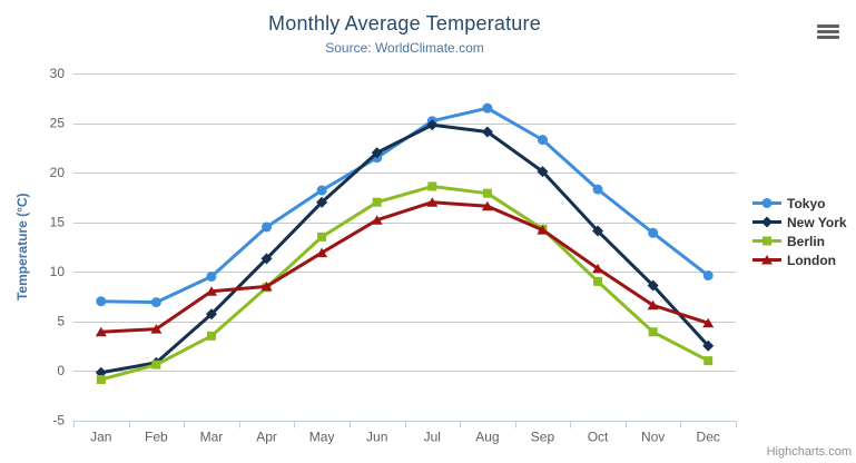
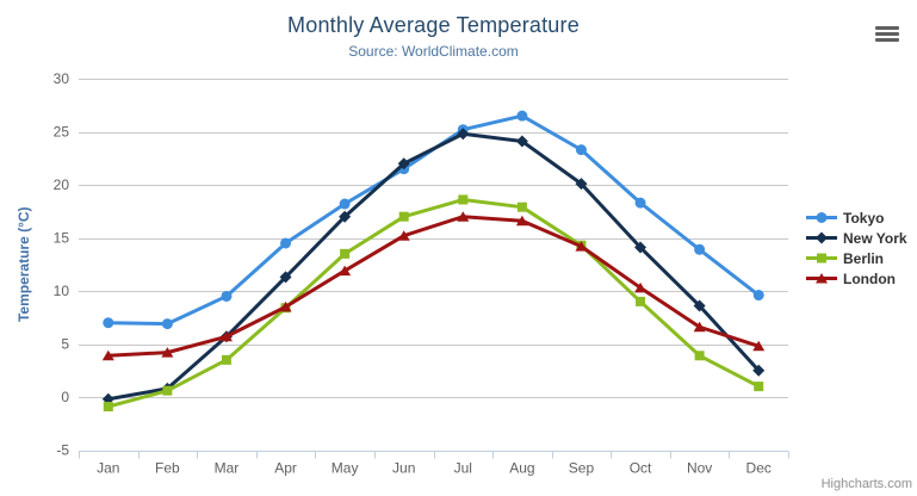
London/Mar: 8 -> 6
